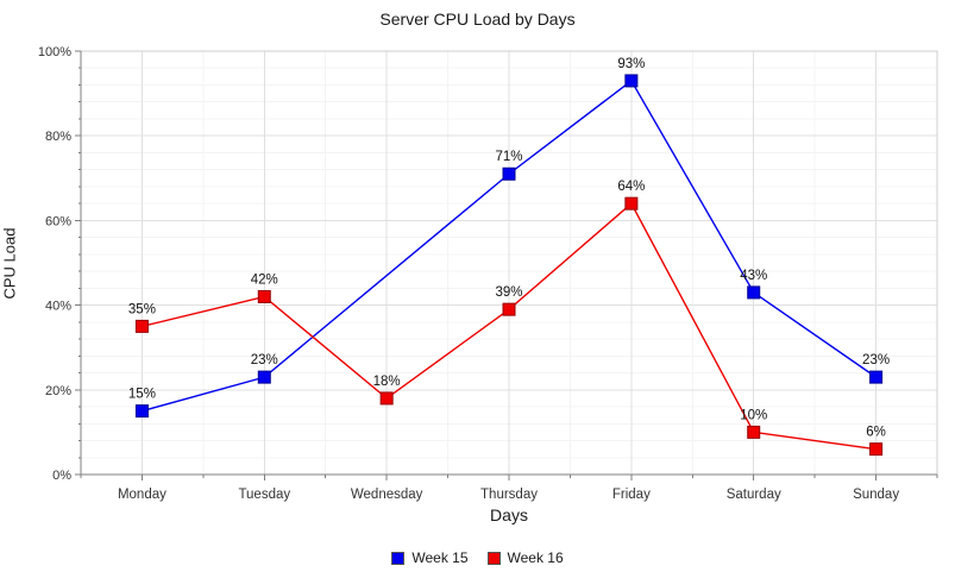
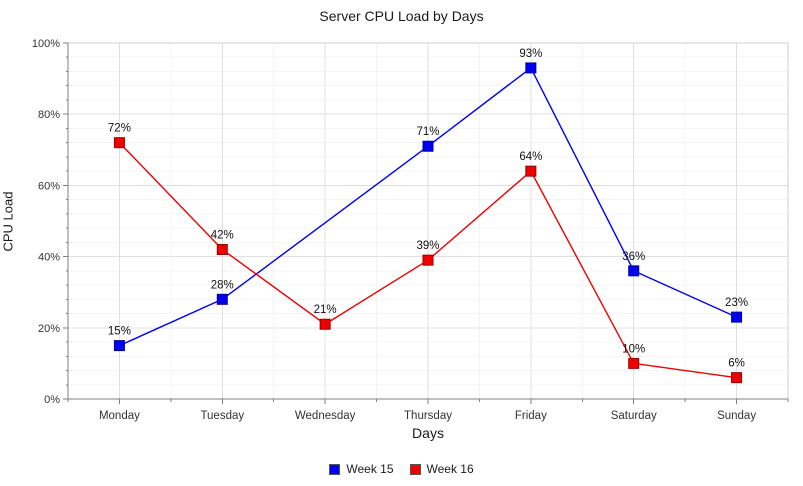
Week 16/Monday: 35% -> 72%
Week 15/Tuesday: 23% -> 28%
Week 16/Wednesday: 18% -> 21%
Week 15/Saturday: 43% -> 36%
